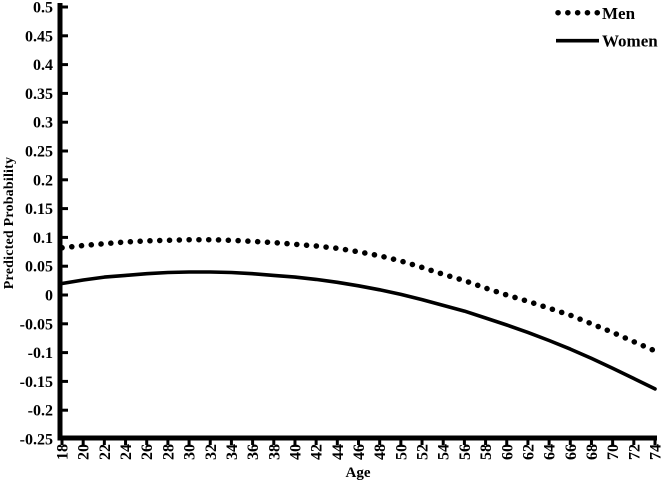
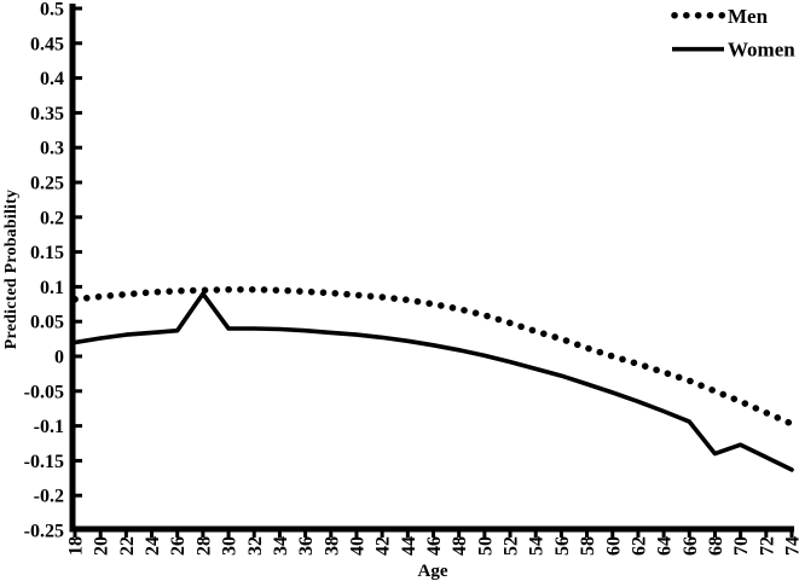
Women/28: 0.04 -> 0.09
Women/68: -0.11 -> -0.14
